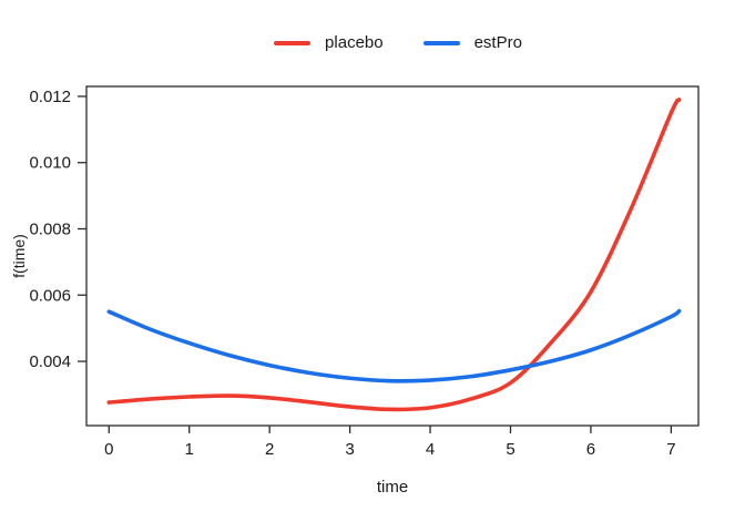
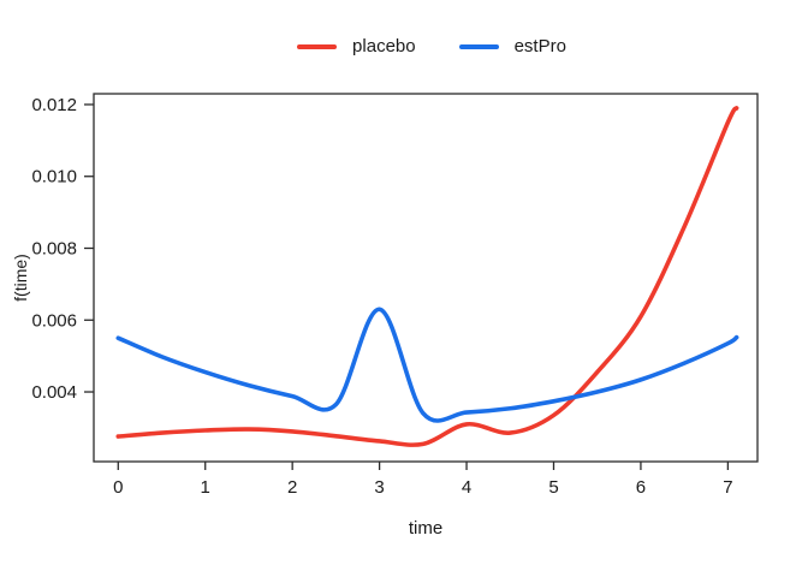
estPro/3: 0.0035 -> 0.0063
placebo/4: 0.0026 -> 0.0031
